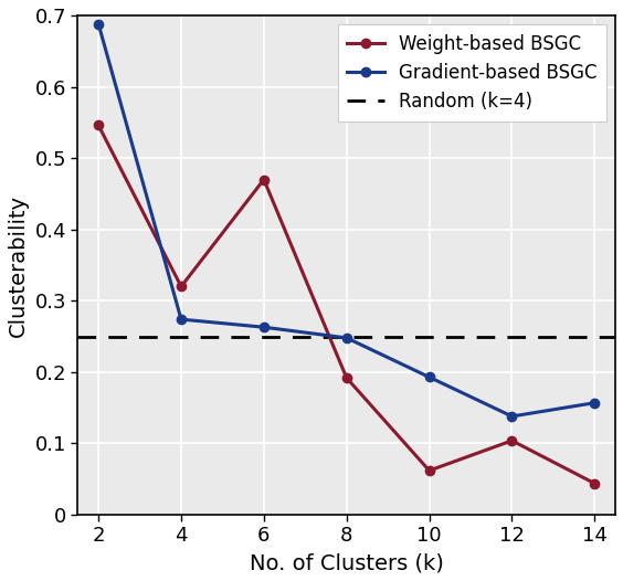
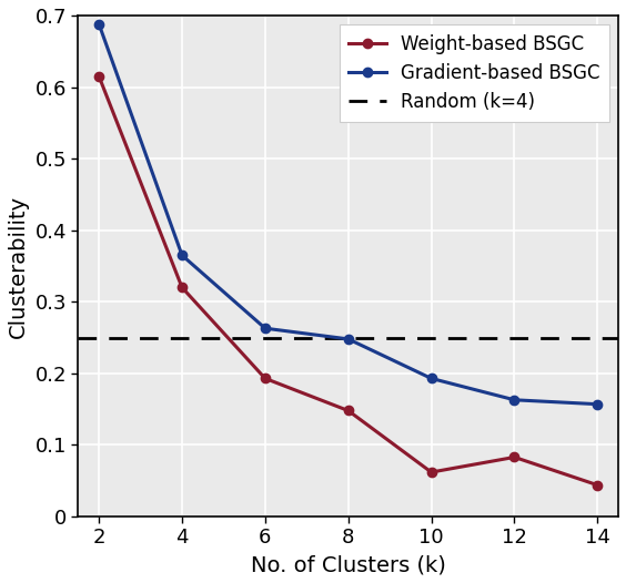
Weight-based BSGC/2: 0.546 -> 0.615
Gradient-based BSGC/4: 0.274 -> 0.365
Weight-based BSGC/6: 0.470 -> 0.193
Weight-based BSGC/8: 0.192 -> 0.148
Weight-based BSGC/12: 0.104 -> 0.083
Gradient-based BSGC/12: 0.138 -> 0.163
